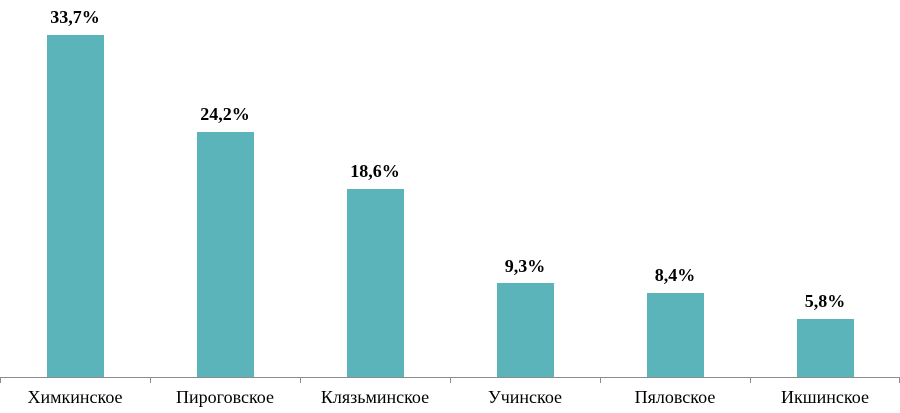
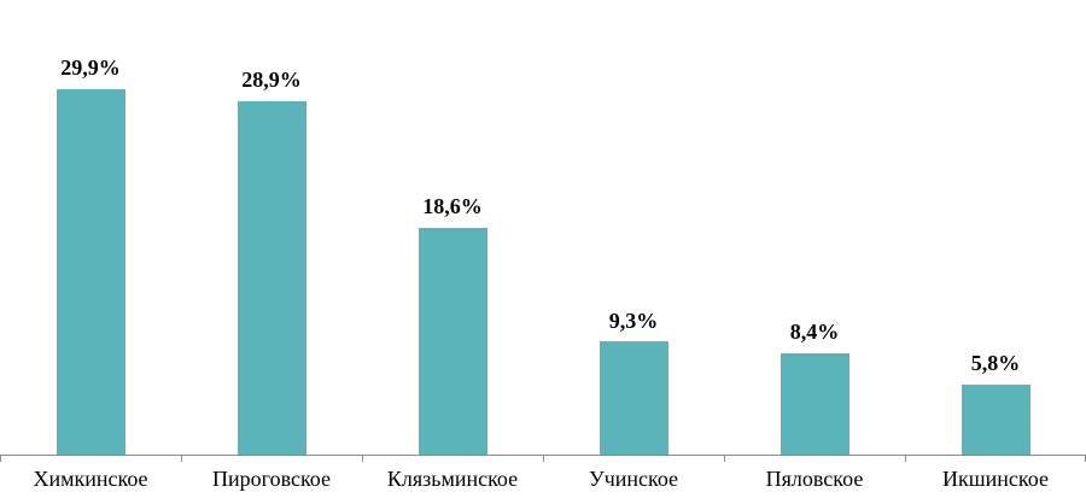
Химкинское: 33,7% -> 29,9%
Пироговское: 24,2% -> 28,9%
